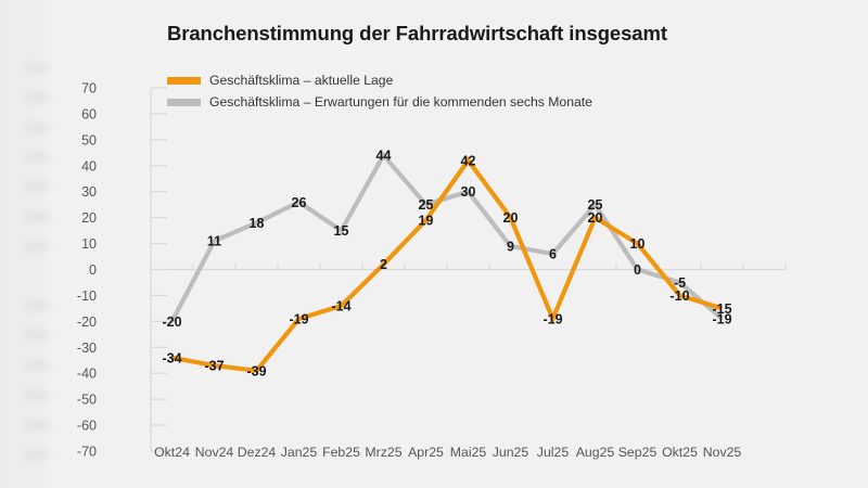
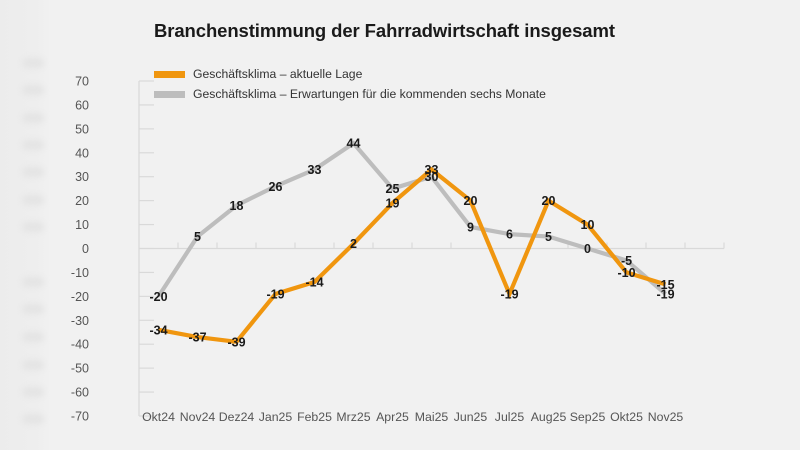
Geschäftsklima – Erwartungen für die kommenden sechs Monate/Nov24: 11 -> 5
Geschäftsklima – Erwartungen für die kommenden sechs Monate/Feb25: 15 -> 33
Geschäftsklima – aktuelle Lage/Mai25: 42 -> 33
Geschäftsklima – Erwartungen für die kommenden sechs Monate/Aug25: 25 -> 5
